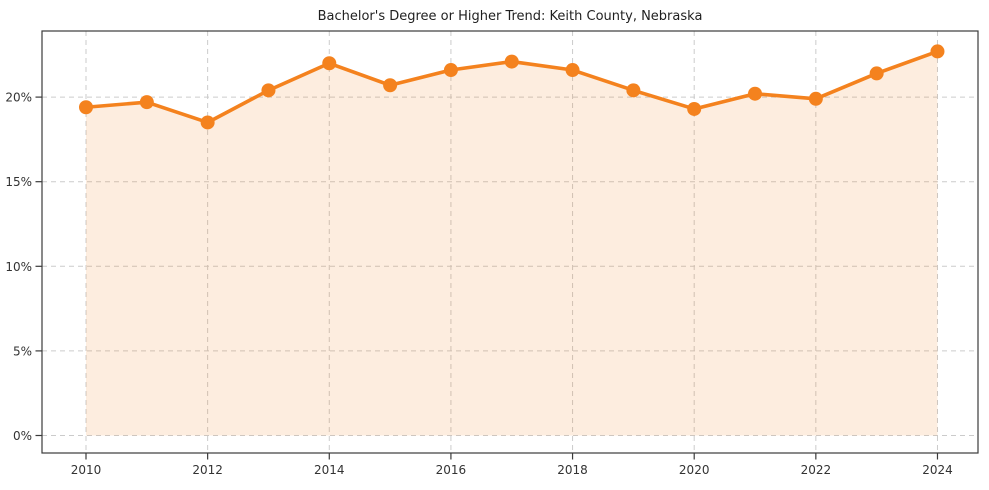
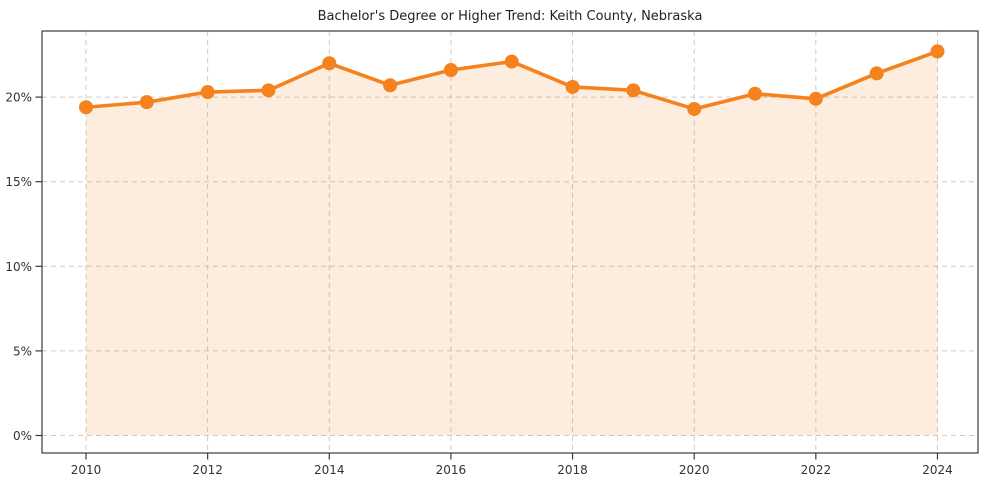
2012: 18.5% -> 20.3%
2018: 21.6% -> 20.6%
